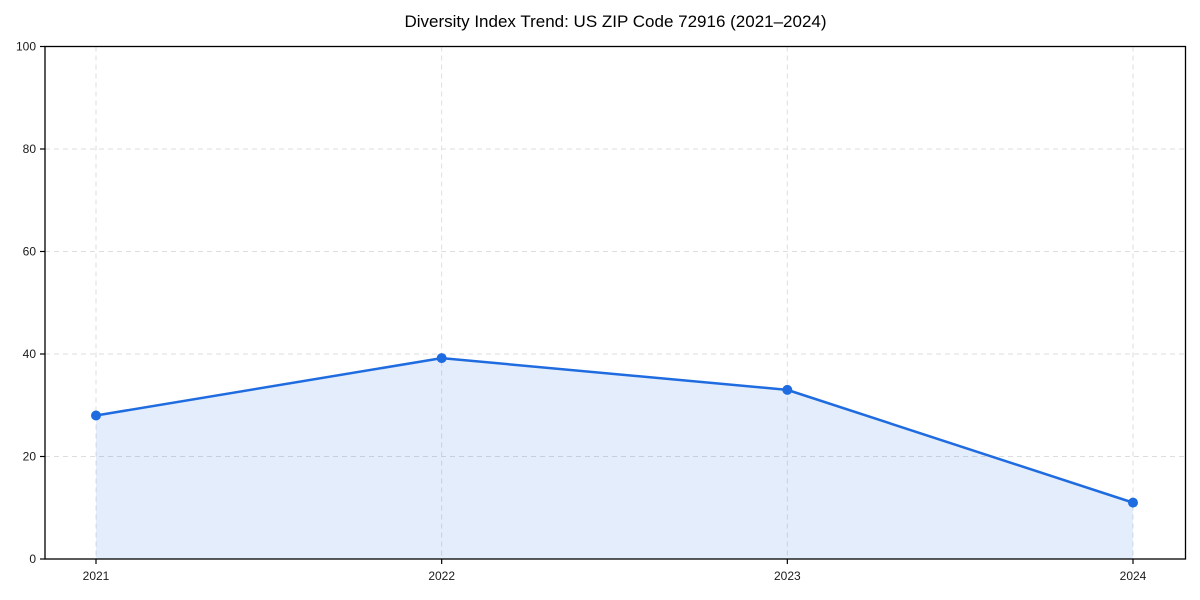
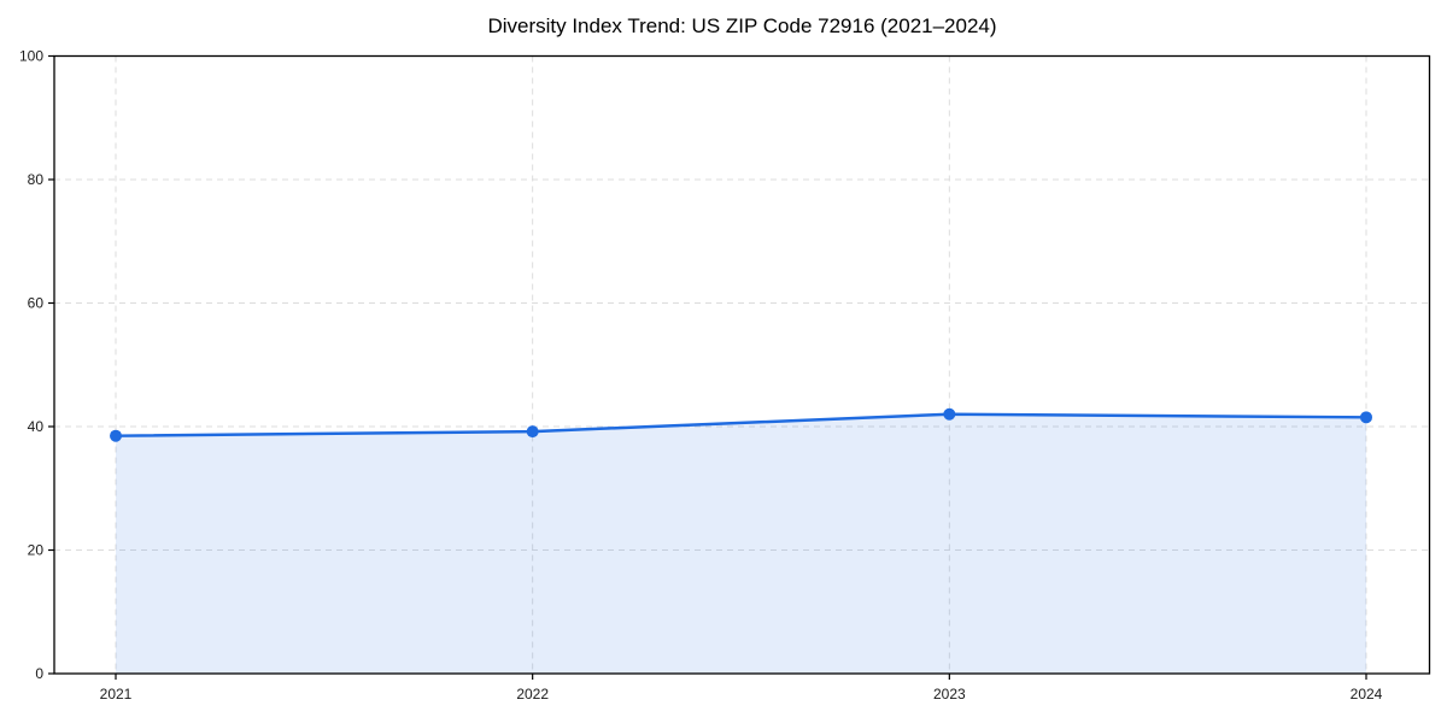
2021: 28 -> 38
2023: 33 -> 42
2024: 11 -> 42
